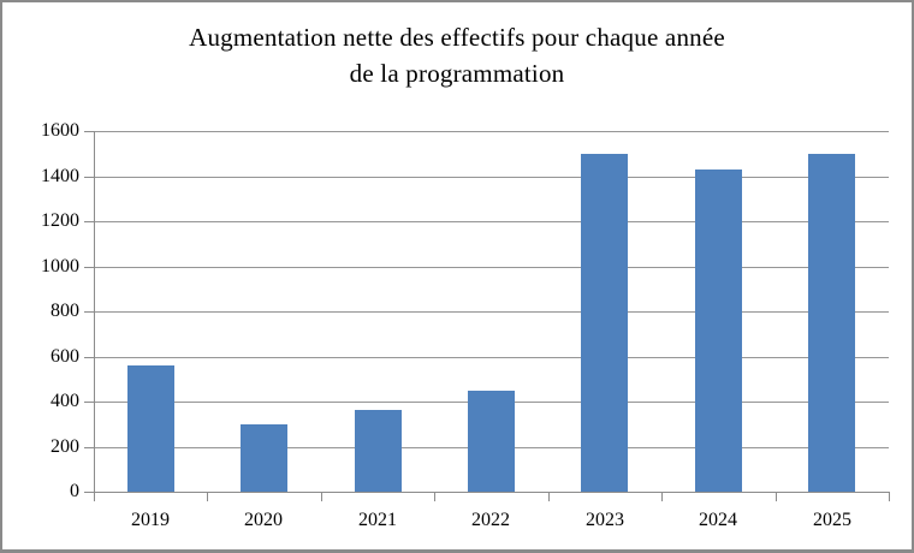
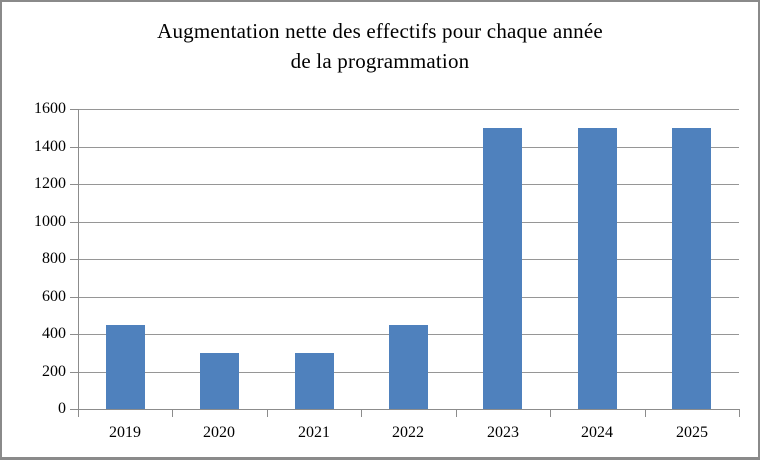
2019: 560 -> 450
2021: 360 -> 300
2024: 1430 -> 1500
